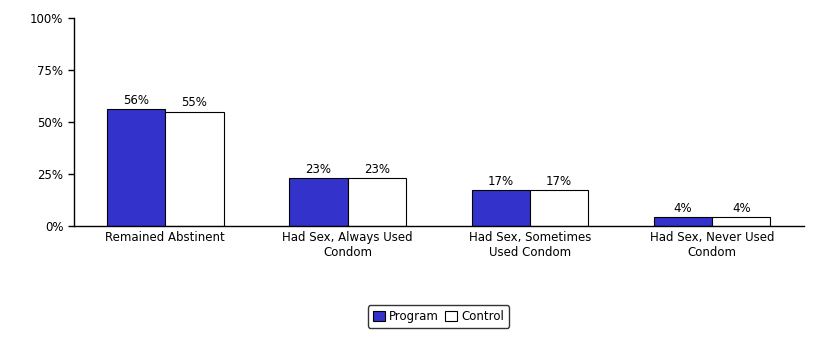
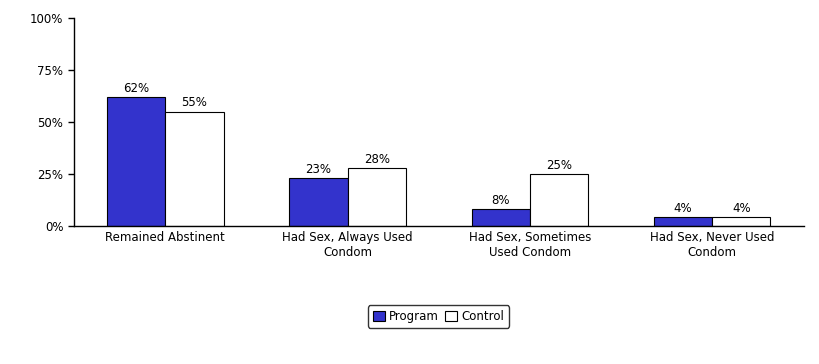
Program/Remained Abstinent: 56% -> 62%
Control/Had Sex, Always Used Condom: 23% -> 28%
Program/Had Sex, Sometimes Used Condom: 17% -> 8%
Control/Had Sex, Sometimes Used Condom: 17% -> 25%
